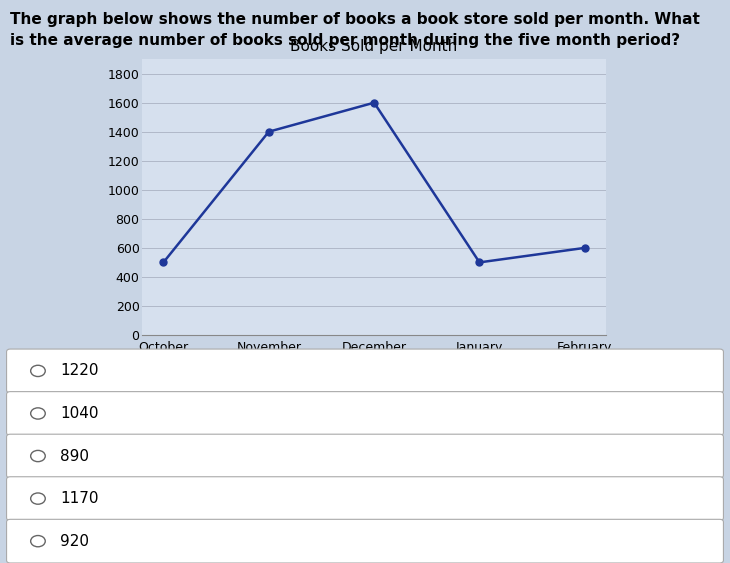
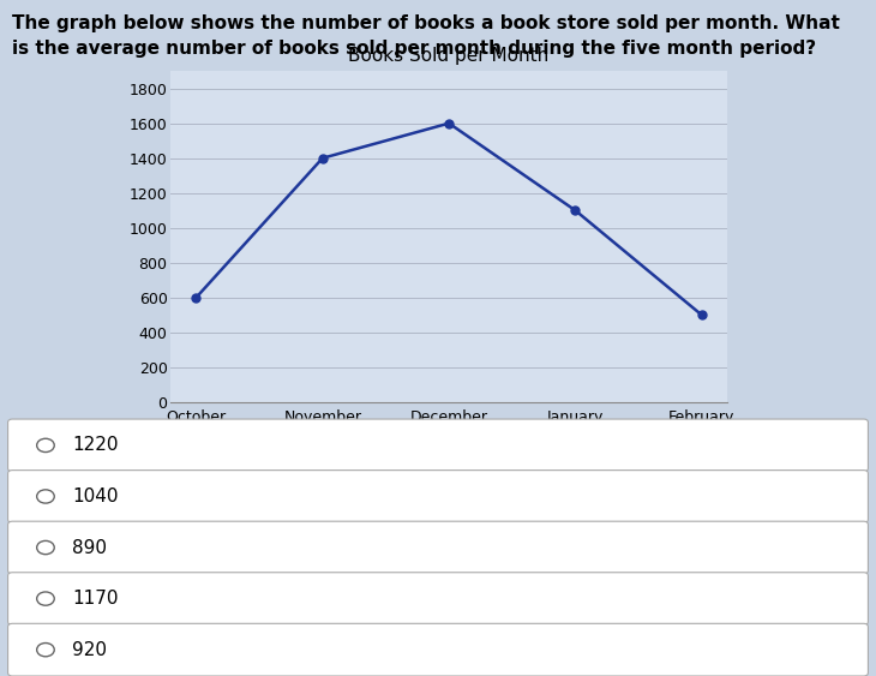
October: 500 -> 600
January: 500 -> 1100
February: 600 -> 500
